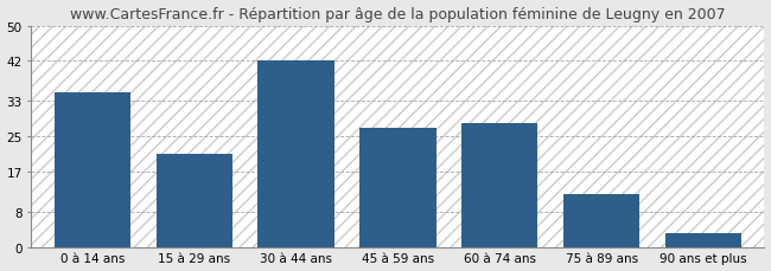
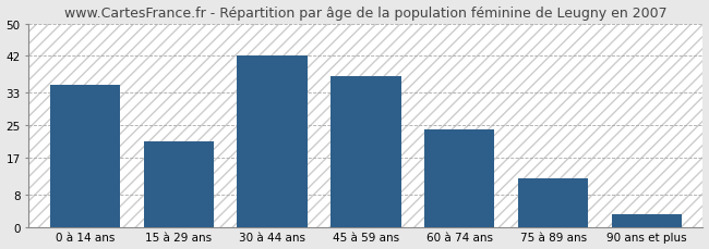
45 à 59 ans: 27 -> 37
60 à 74 ans: 28 -> 24
